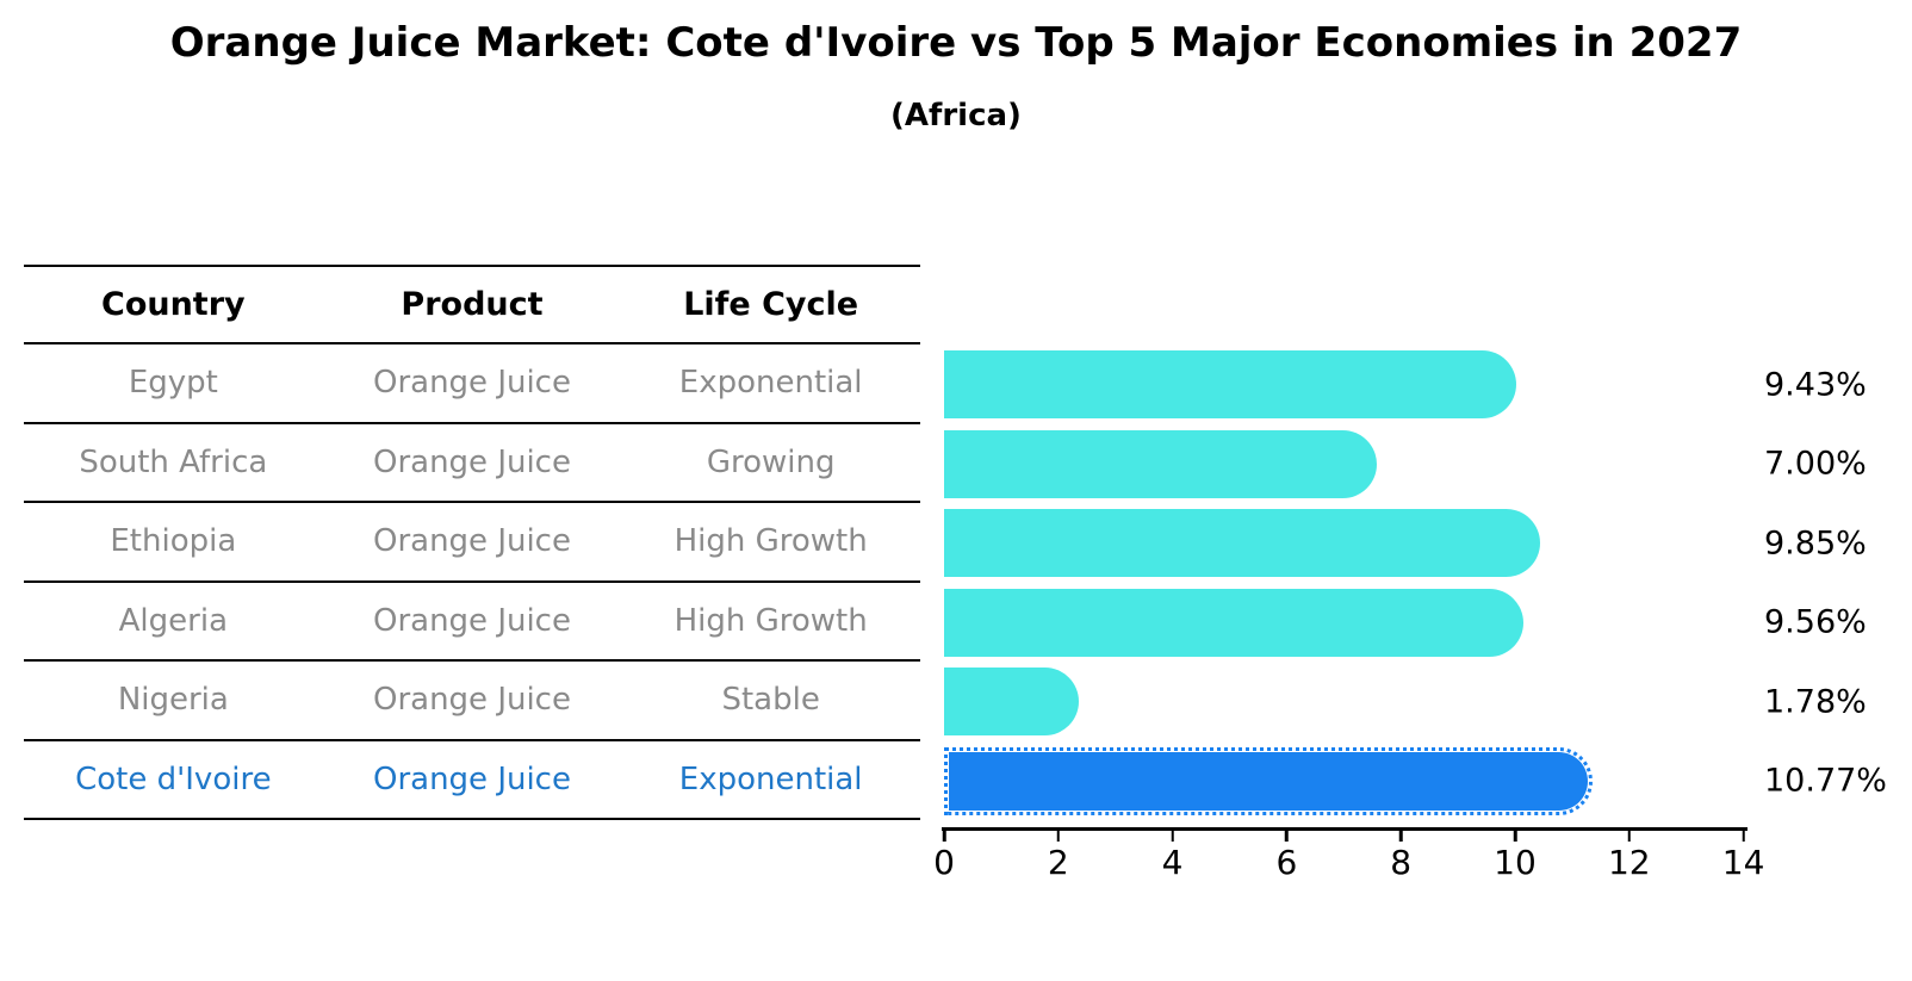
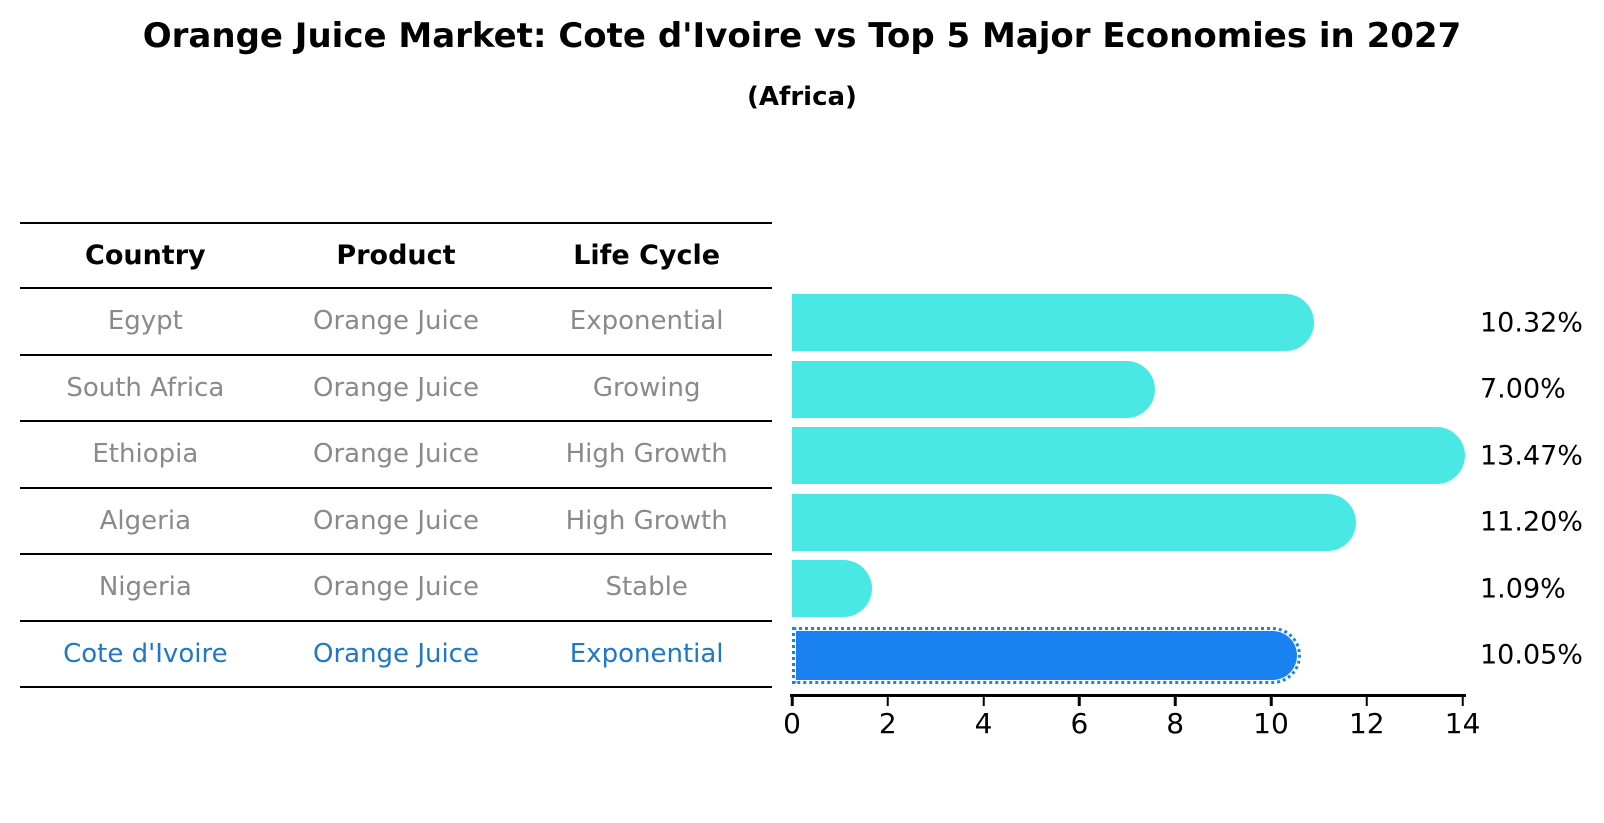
Egypt: 9.43% -> 10.32%
Ethiopia: 9.85% -> 13.47%
Algeria: 9.56% -> 11.20%
Nigeria: 1.78% -> 1.09%
Cote d'Ivoire: 10.77% -> 10.05%
